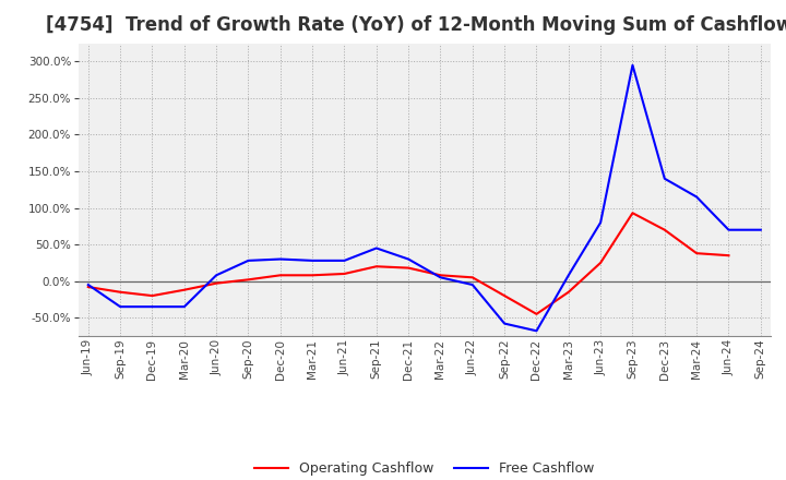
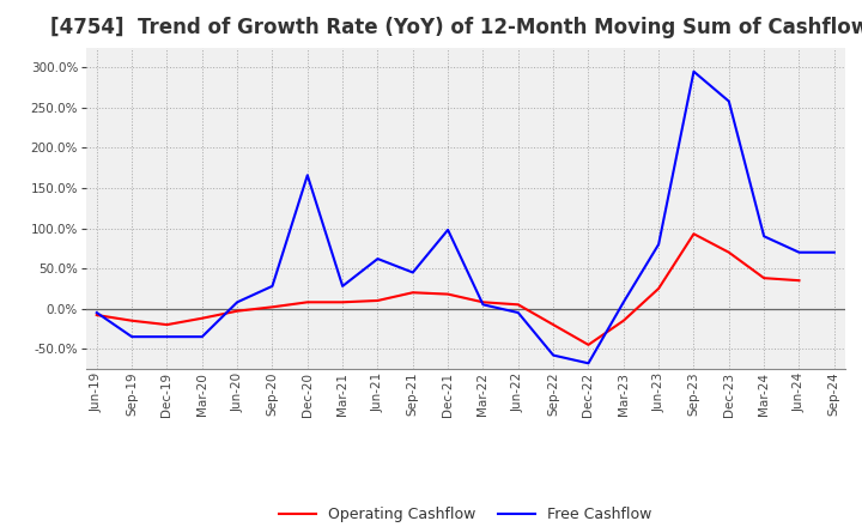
Free Cashflow/Dec-20: 30% -> 166%
Free Cashflow/Jun-21: 28% -> 62%
Free Cashflow/Dec-21: 30% -> 98%
Free Cashflow/Dec-23: 140% -> 258%
Free Cashflow/Mar-24: 115% -> 90%
